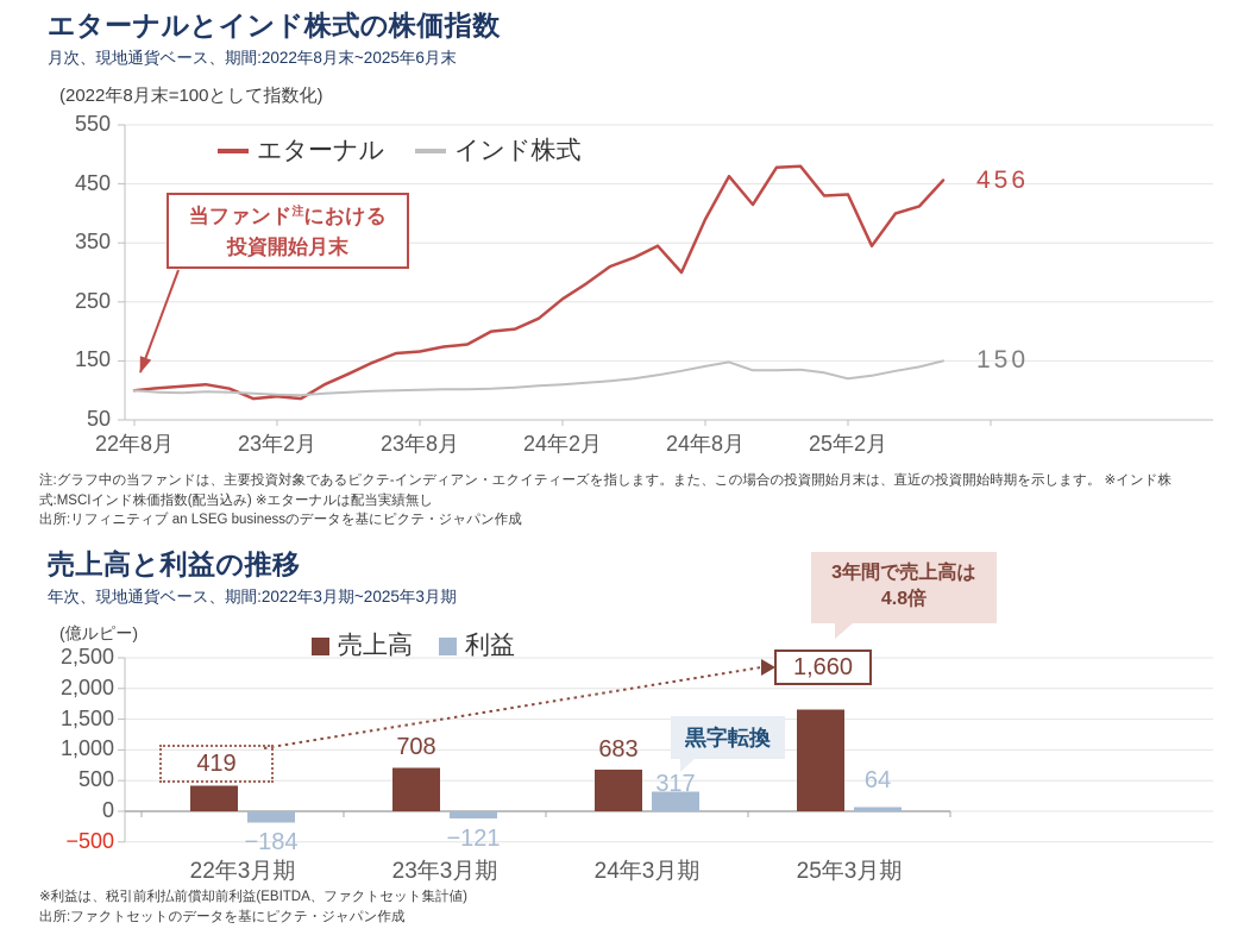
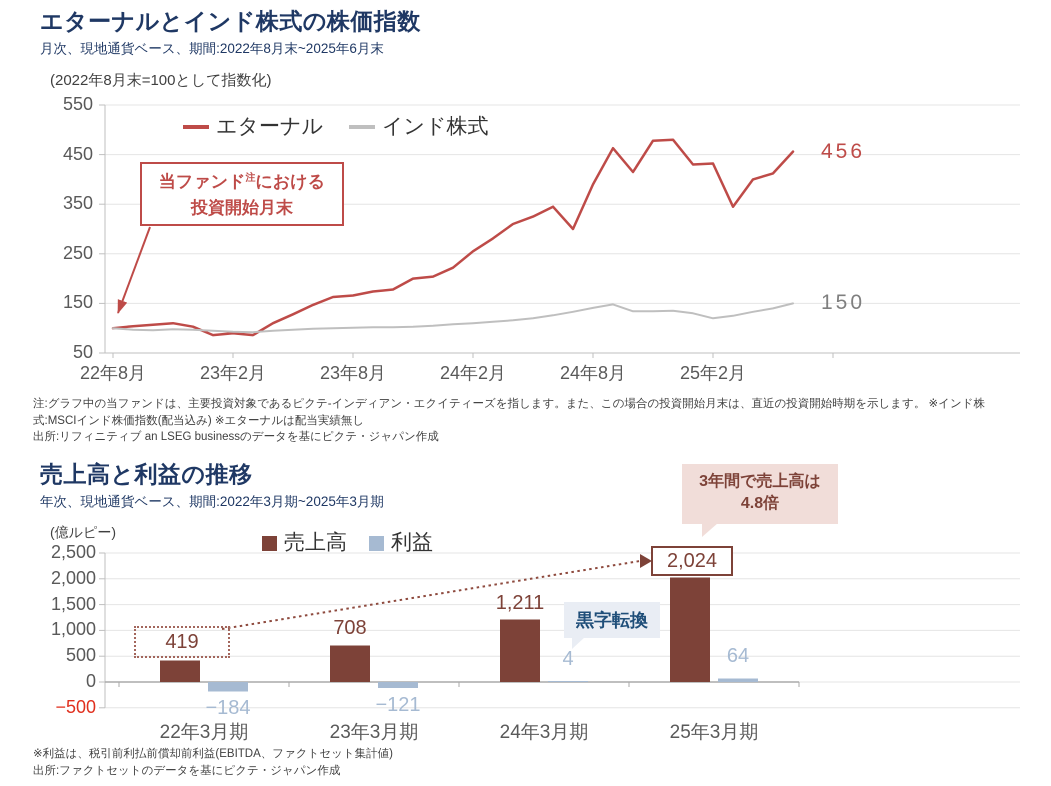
売上高と利益の推移/売上高/24年3月期: 683 -> 1,211
売上高と利益の推移/利益/24年3月期: 317 -> 4
売上高と利益の推移/売上高/25年3月期: 1,660 -> 2,024
